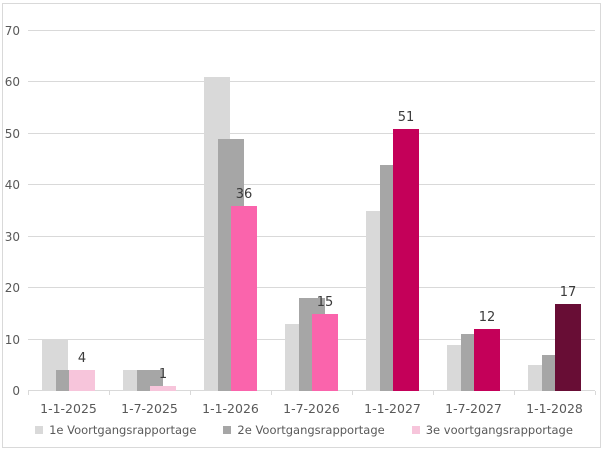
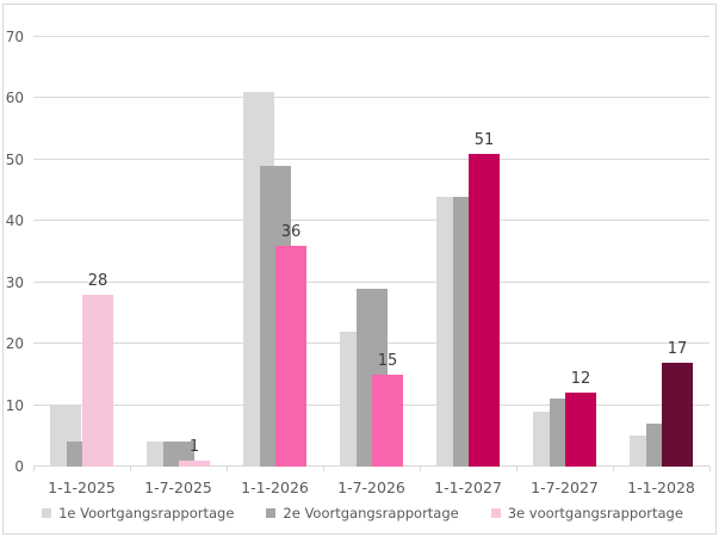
3e voortgangsrapportage/1-1-2025: 4 -> 28
1e Voortgangsrapportage/1-7-2026: 13 -> 22
2e Voortgangsrapportage/1-7-2026: 18 -> 29
1e Voortgangsrapportage/1-1-2027: 35 -> 44
